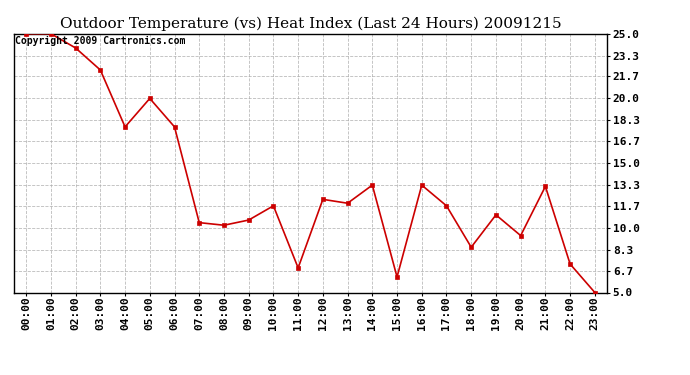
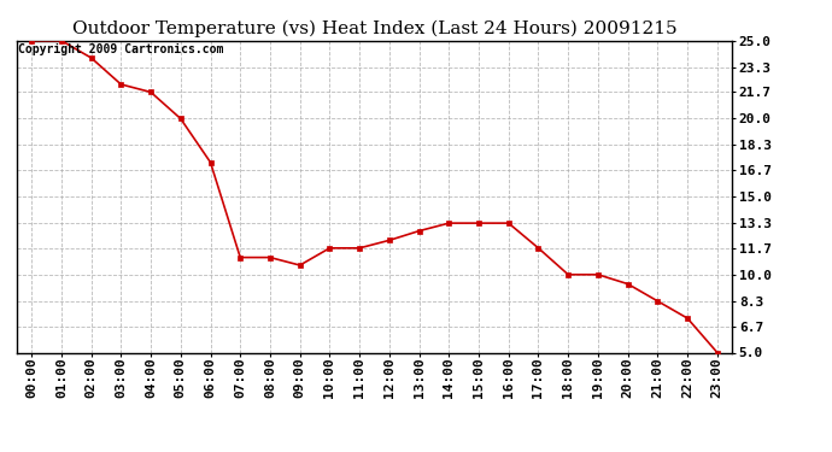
04:00: 17.8 -> 21.7
06:00: 17.8 -> 17.2
07:00: 10.4 -> 11.1
08:00: 10.2 -> 11.1
11:00: 6.9 -> 11.7
13:00: 11.9 -> 12.8
15:00: 6.2 -> 13.3
18:00: 8.5 -> 10.0
19:00: 11.0 -> 10.0
21:00: 13.2 -> 8.3
